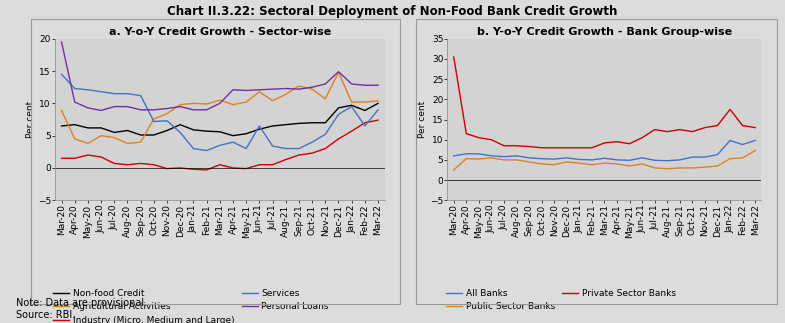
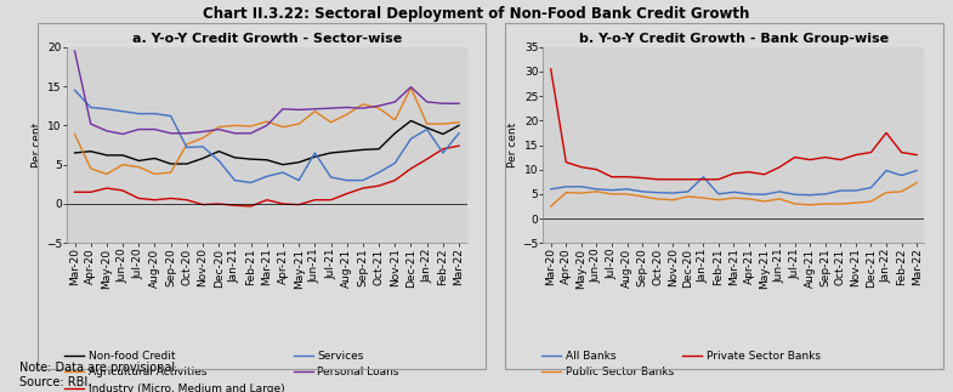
a. Y-o-Y Credit Growth - Sector-wise/Non-food Credit/Nov-21: 7.0 -> 9.0
a. Y-o-Y Credit Growth - Sector-wise/Non-food Credit/Dec-21: 9.3 -> 10.6
b. Y-o-Y Credit Growth - Bank Group-wise/All Banks/Jan-21: 5.1 -> 8.5
